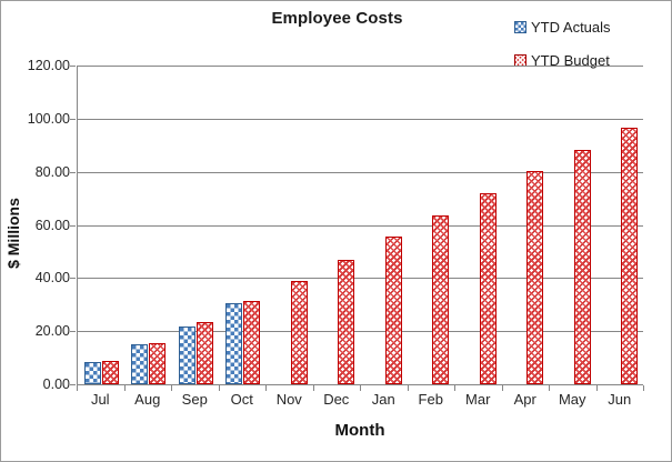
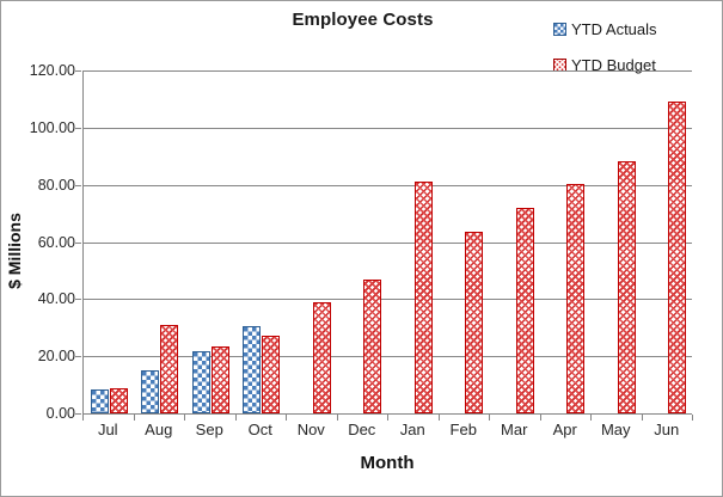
YTD Budget/Aug: 16 -> 31
YTD Budget/Oct: 31 -> 27
YTD Budget/Jan: 56 -> 81
YTD Budget/Jun: 96 -> 109
